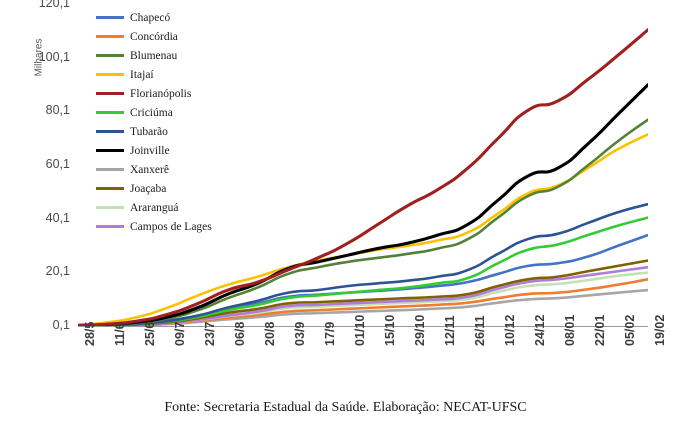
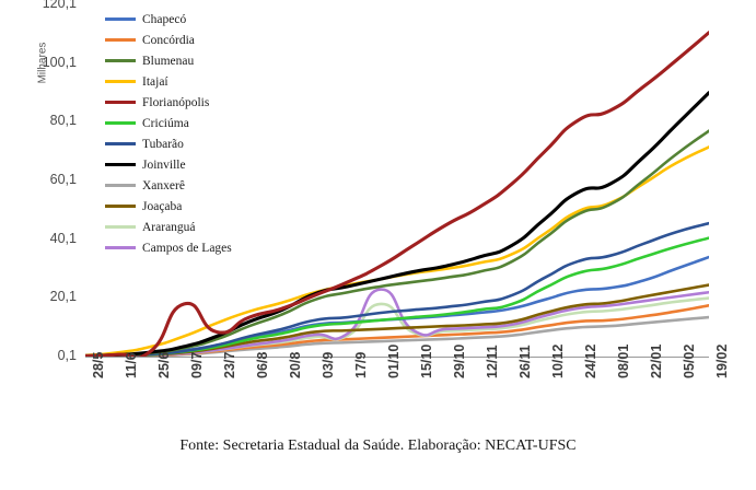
Florianópolis/09/7: 4 -> 18
Campos de Lages/01/10: 8 -> 23
Araranguá/01/10: 8 -> 18
